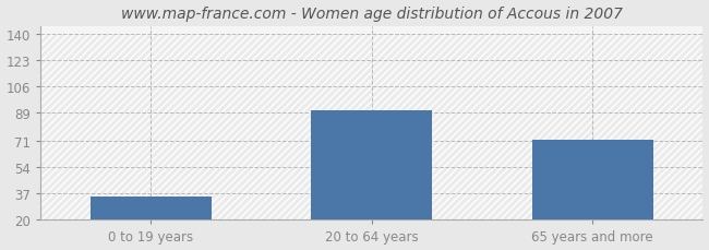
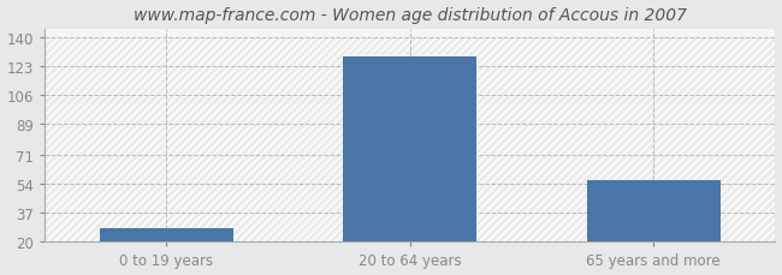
0 to 19 years: 35 -> 28
20 to 64 years: 91 -> 129
65 years and more: 72 -> 56
